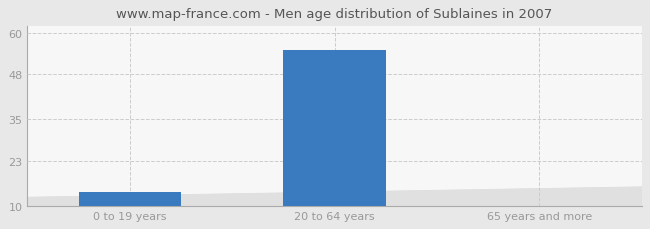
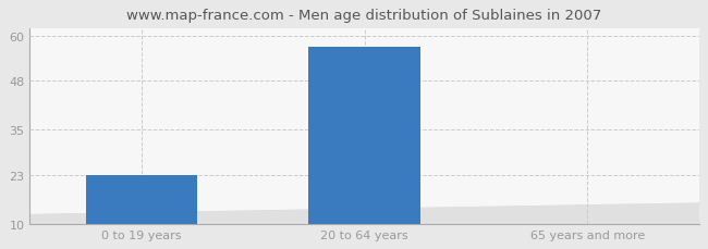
0 to 19 years: 14 -> 23
20 to 64 years: 55 -> 57
